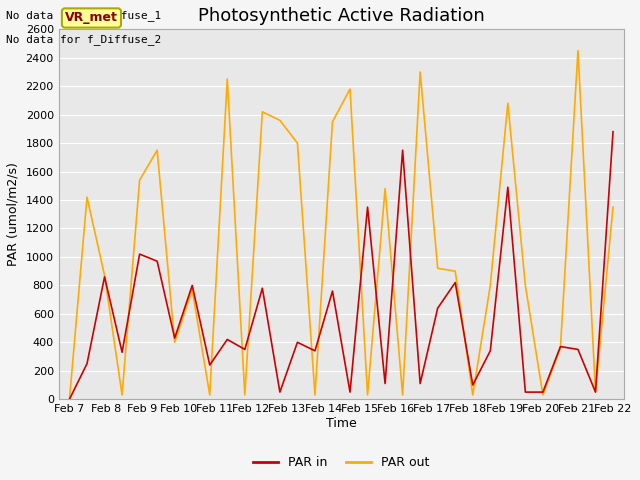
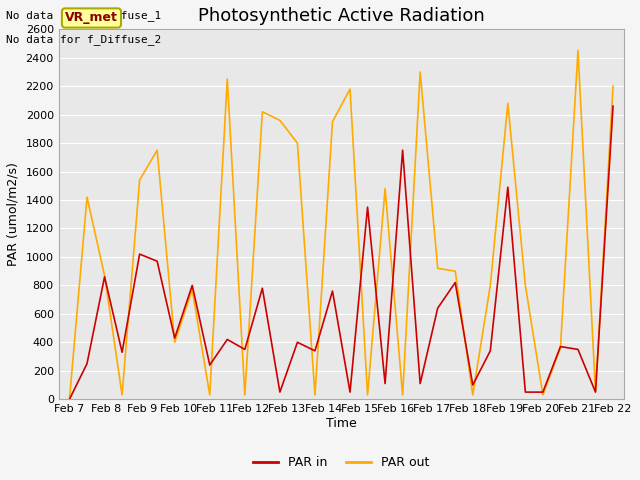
PAR in/Feb 22: 1880 -> 2060
PAR out/Feb 22: 1350 -> 2200
